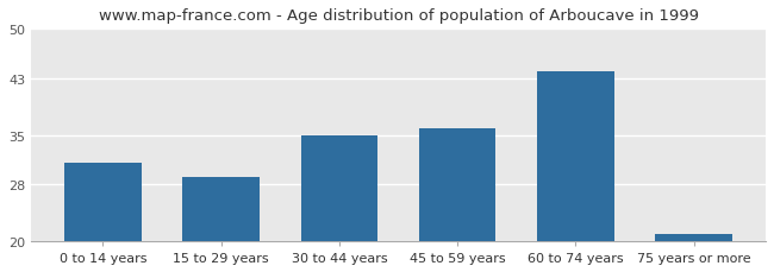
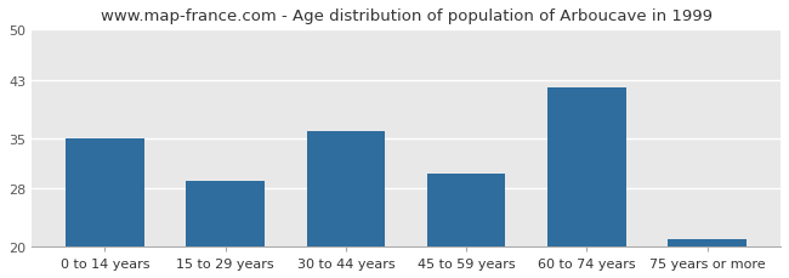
0 to 14 years: 31 -> 35
30 to 44 years: 35 -> 36
45 to 59 years: 36 -> 30
60 to 74 years: 44 -> 42
